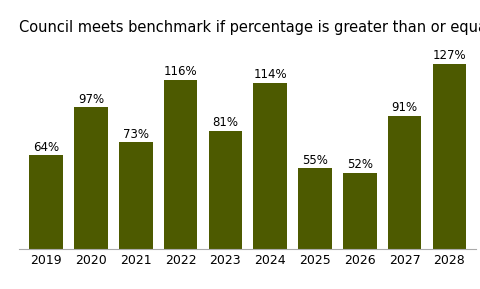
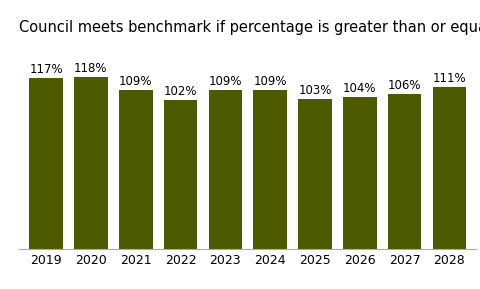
2019: 64% -> 117%
2020: 97% -> 118%
2021: 73% -> 109%
2022: 116% -> 102%
2023: 81% -> 109%
2024: 114% -> 109%
2025: 55% -> 103%
2026: 52% -> 104%
2027: 91% -> 106%
2028: 127% -> 111%
